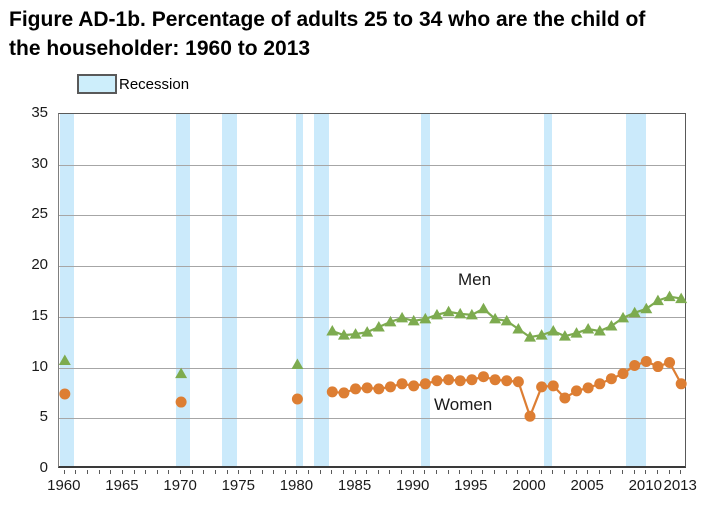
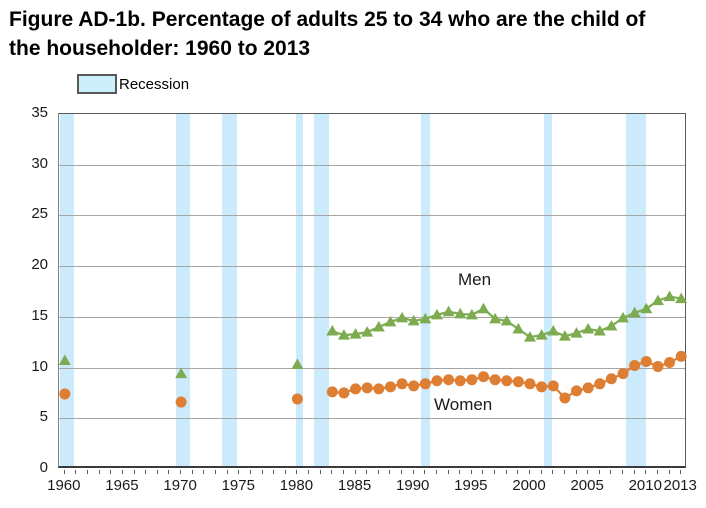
Women/2000: 5.2 -> 8.4
Women/2013: 8.4 -> 11.1
